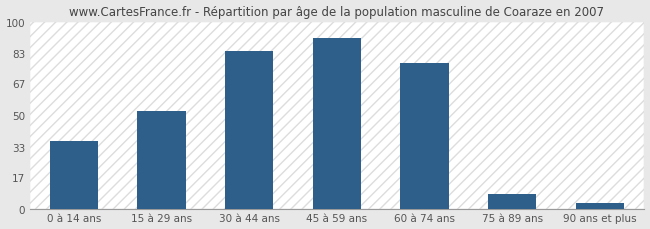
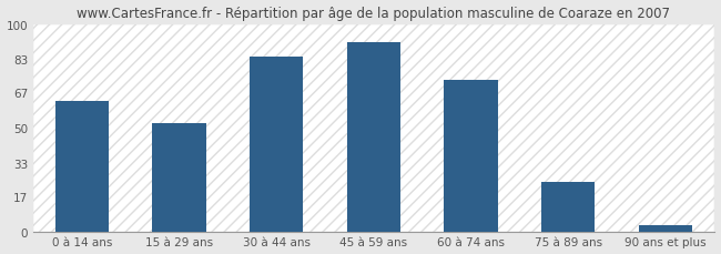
0 à 14 ans: 36 -> 63
60 à 74 ans: 78 -> 73
75 à 89 ans: 8 -> 24
